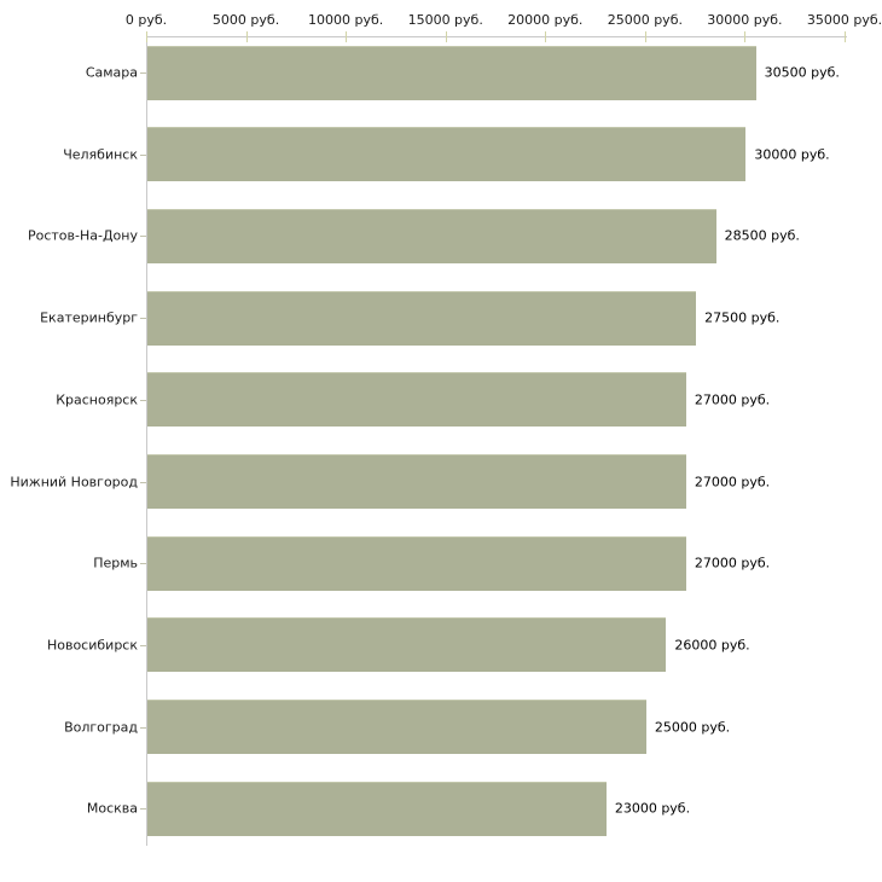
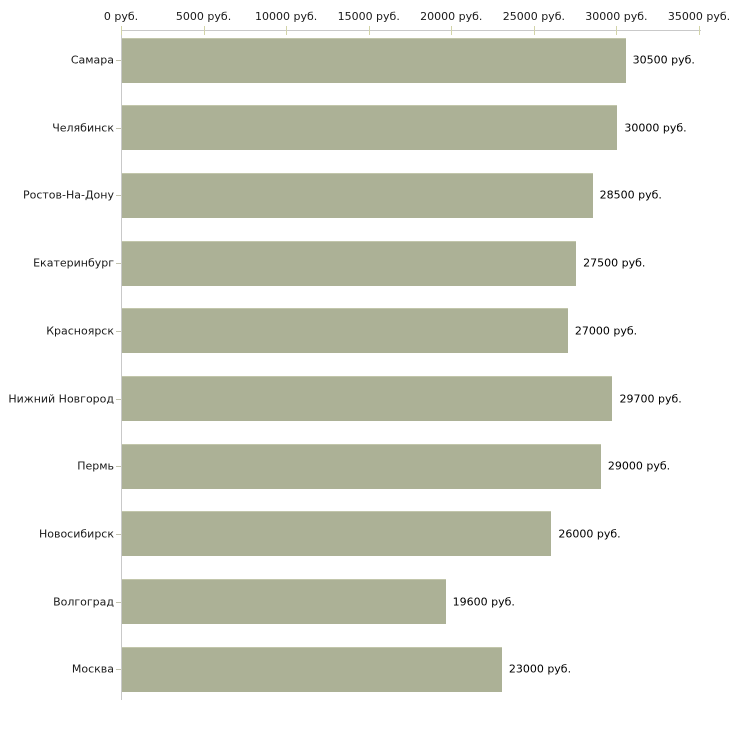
Нижний Новгород: 27000 -> 29700
Пермь: 27000 -> 29000
Волгоград: 25000 -> 19600
